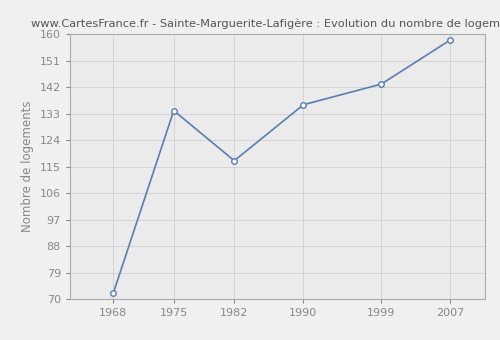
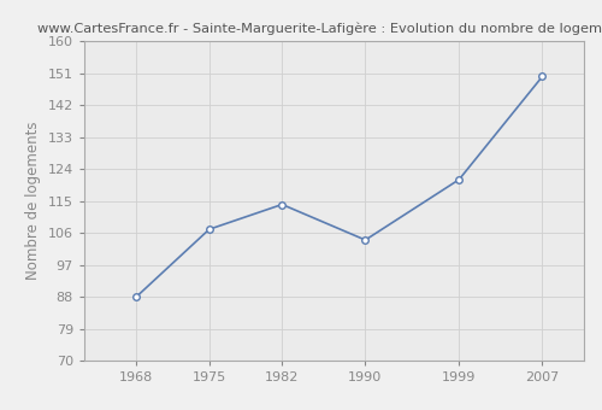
1968: 72 -> 88
1975: 134 -> 107
1982: 117 -> 114
1990: 136 -> 104
1999: 143 -> 121
2007: 158 -> 150
